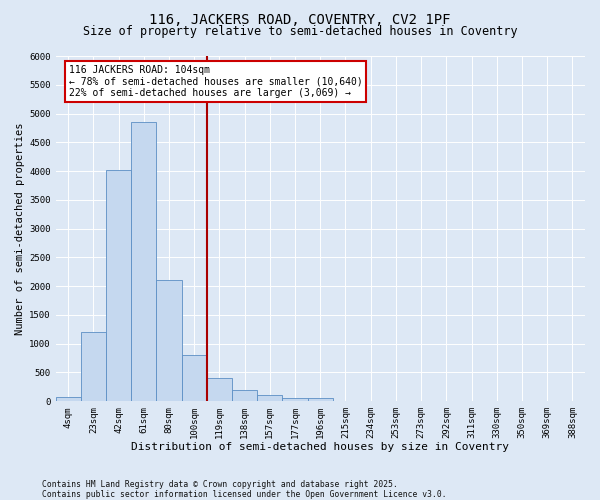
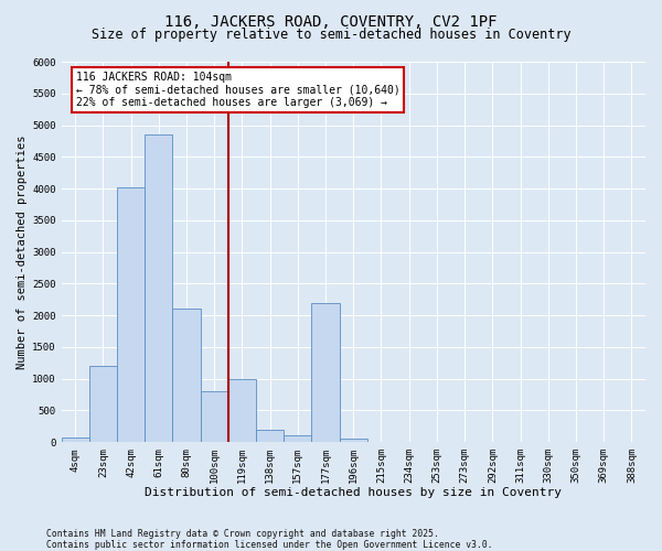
119sqm: 400 -> 1000
177sqm: 60 -> 2200
